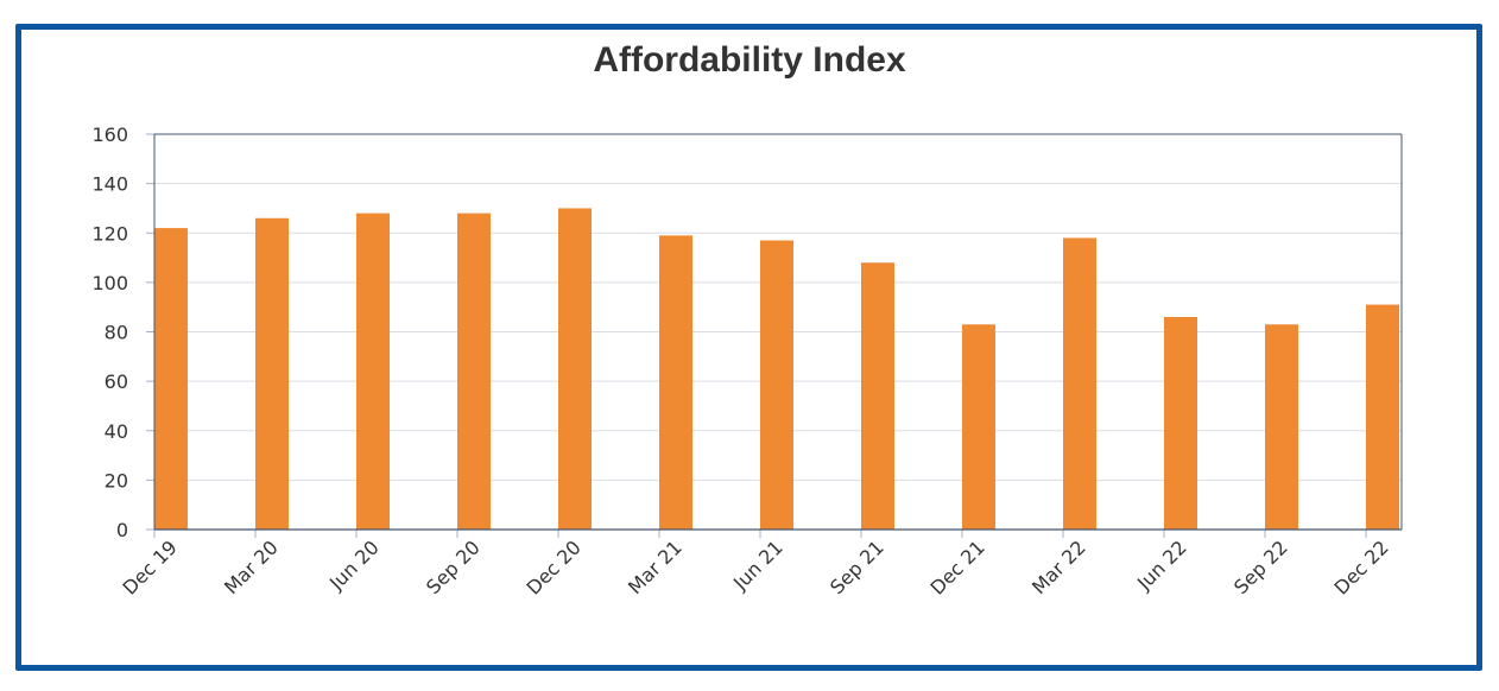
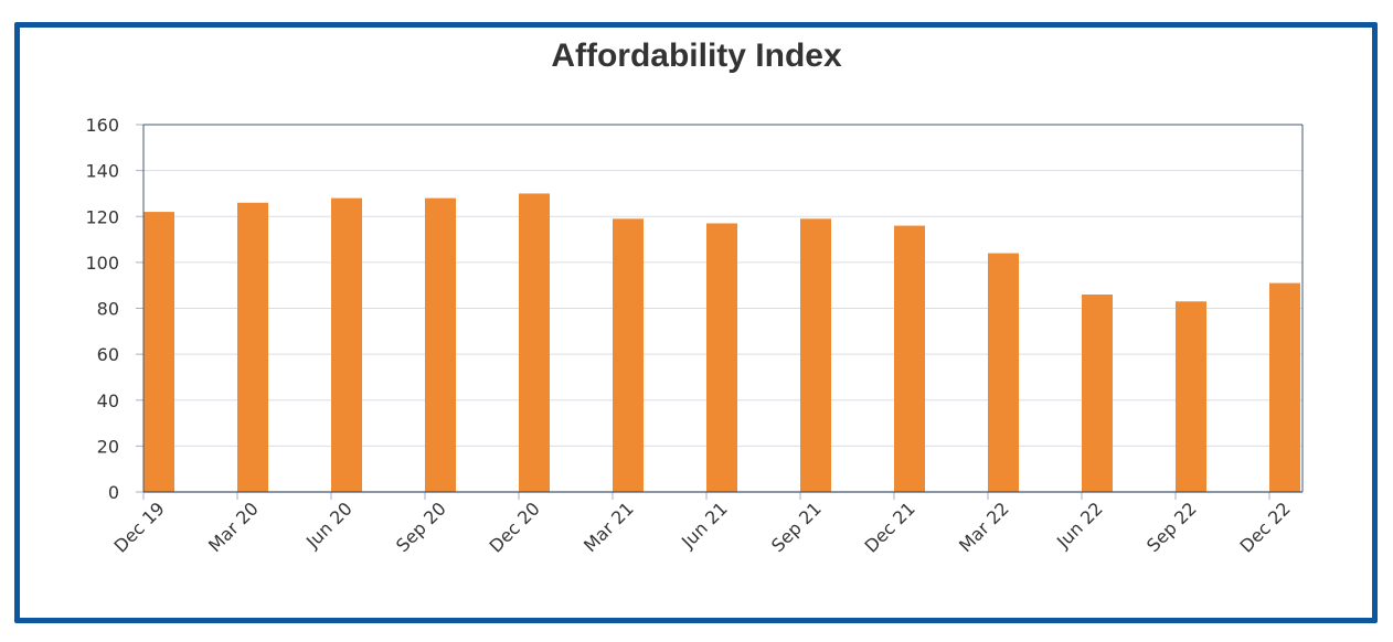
Sep 21: 108 -> 119
Dec 21: 83 -> 116
Mar 22: 118 -> 104
